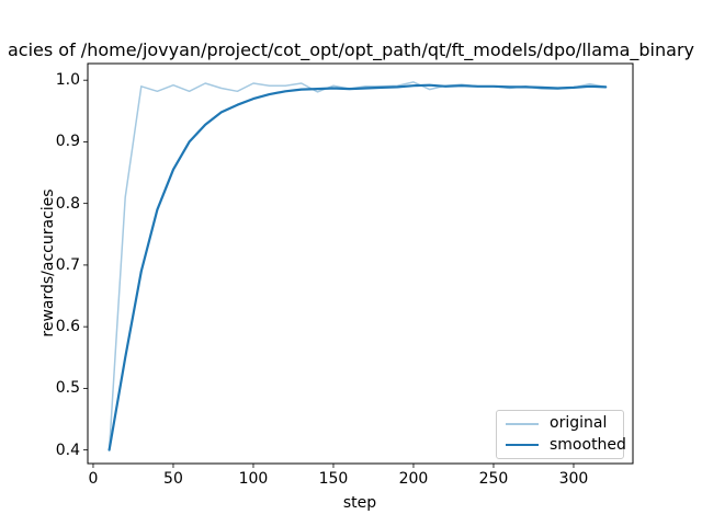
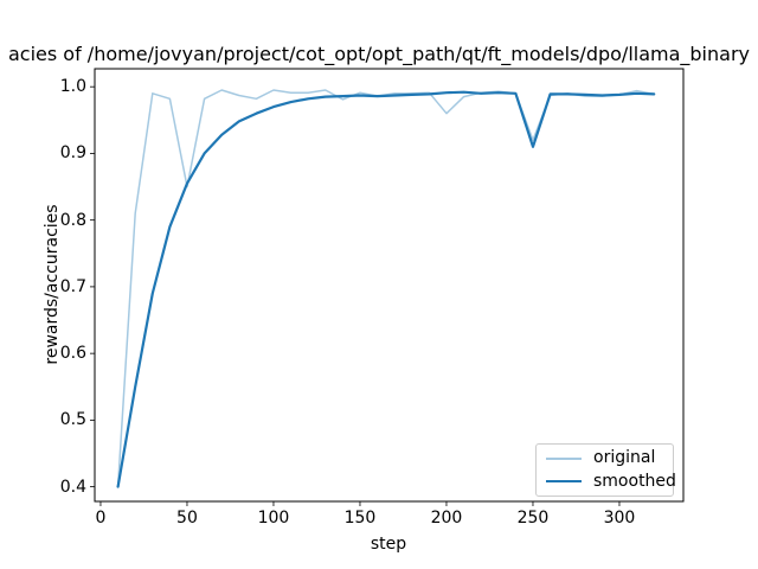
original/50: 0.99 -> 0.85
original/200: 1.00 -> 0.96
original/250: 0.99 -> 0.92
smoothed/250: 0.99 -> 0.91
